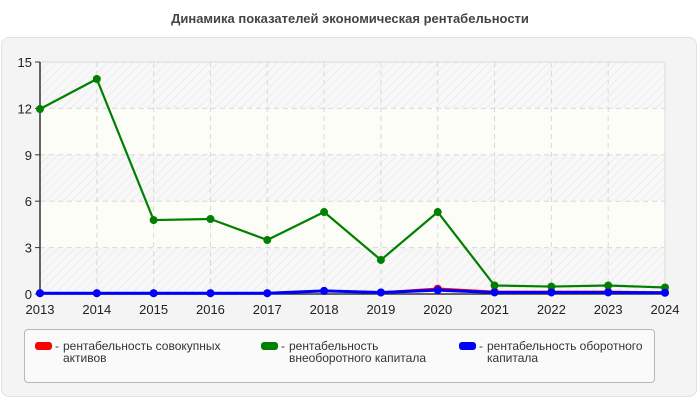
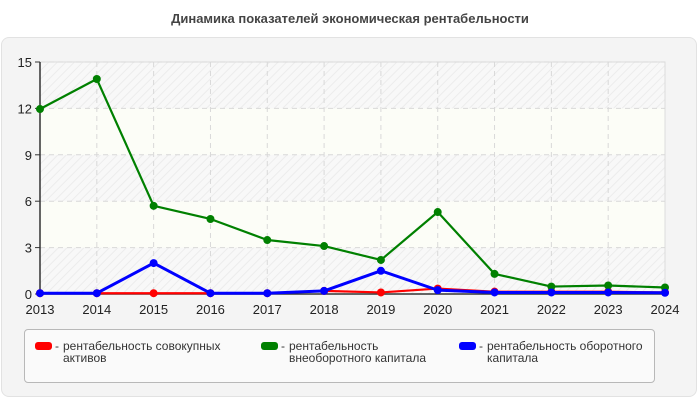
рентабельность внеоборотного капитала/2015: 4.8 -> 5.7
рентабельность оборотного капитала/2015: 0.1 -> 2.0
рентабельность внеоборотного капитала/2018: 5.3 -> 3.1
рентабельность оборотного капитала/2019: 0.1 -> 1.5
рентабельность внеоборотного капитала/2021: 0.6 -> 1.3
